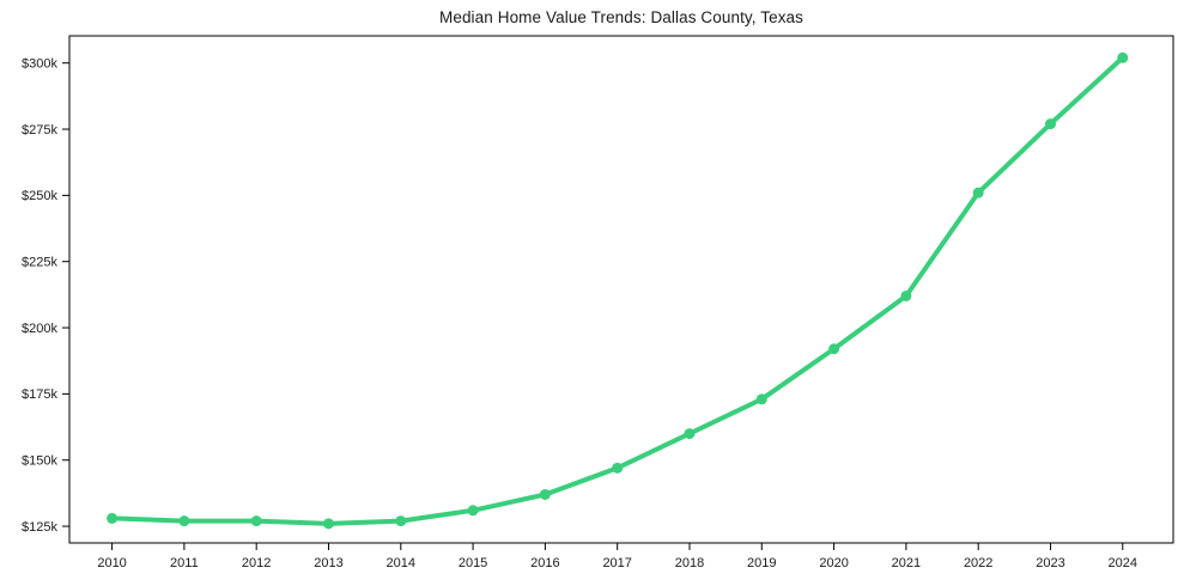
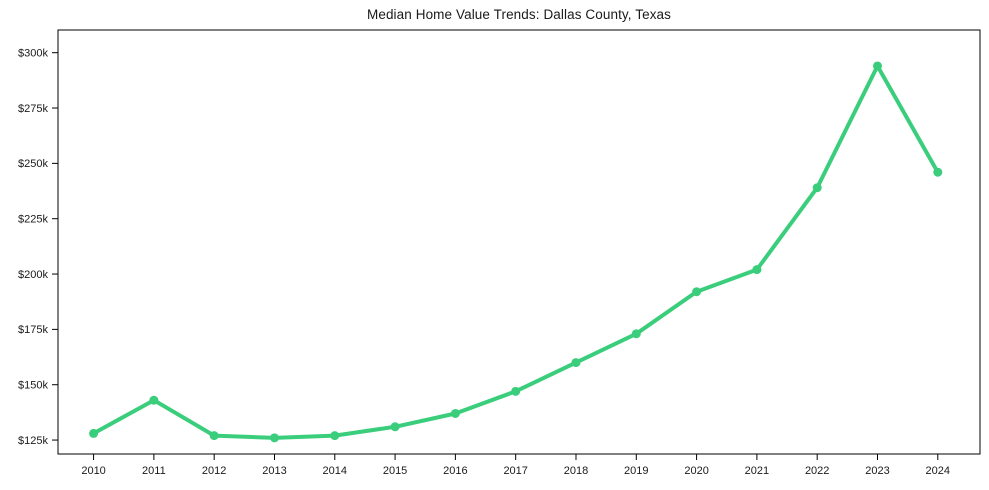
2011: $127k -> $143k
2021: $212k -> $202k
2022: $251k -> $239k
2023: $277k -> $294k
2024: $302k -> $246k
